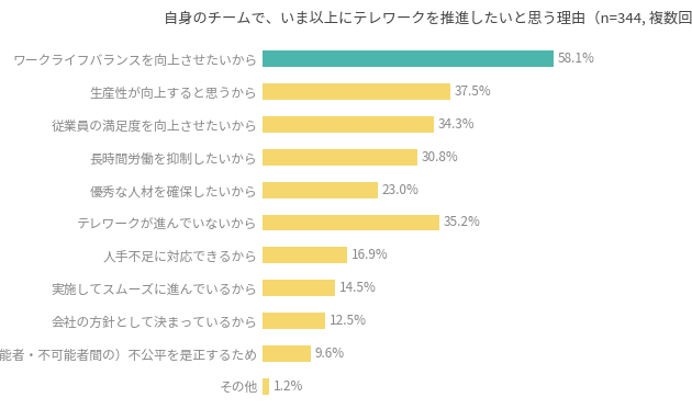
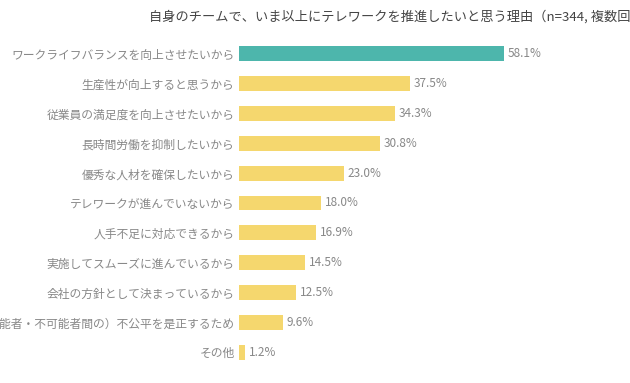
テレワークが進んでいないから: 35.2% -> 18.0%
